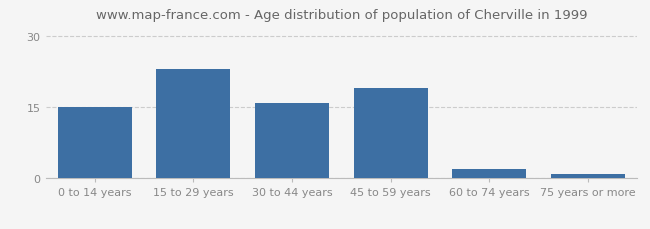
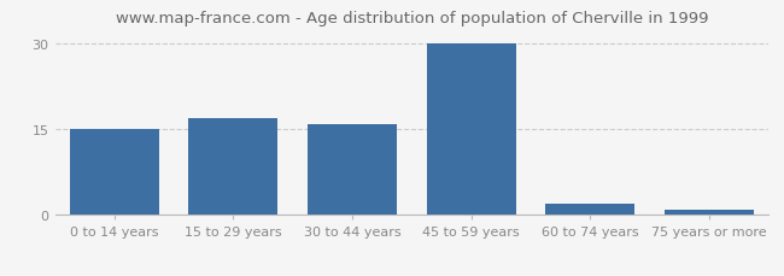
15 to 29 years: 23 -> 17
45 to 59 years: 19 -> 30
